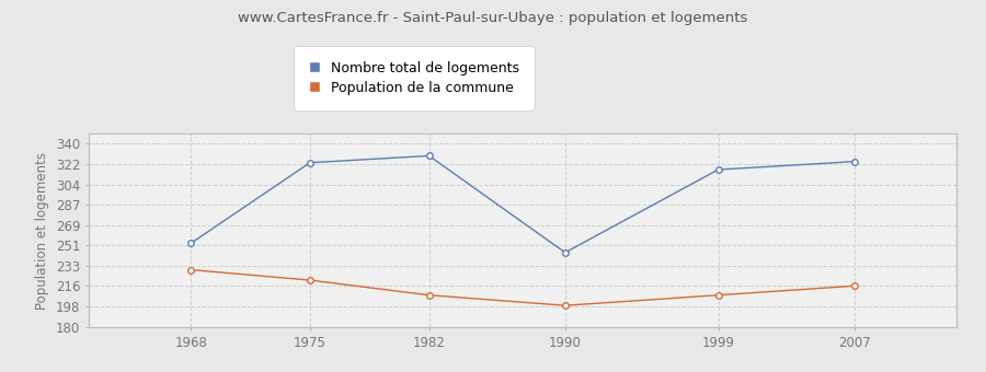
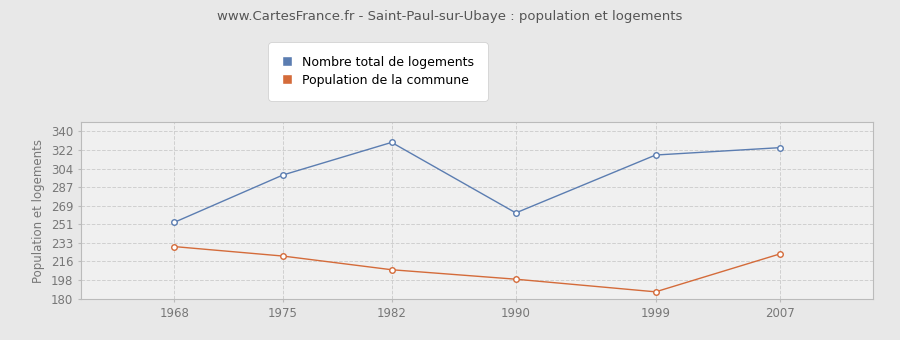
Nombre total de logements/1975: 323 -> 298
Nombre total de logements/1990: 245 -> 262
Population de la commune/1999: 208 -> 187
Population de la commune/2007: 216 -> 223
